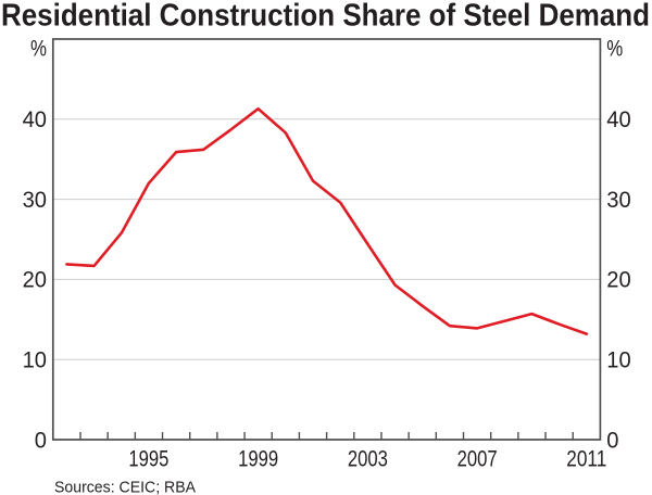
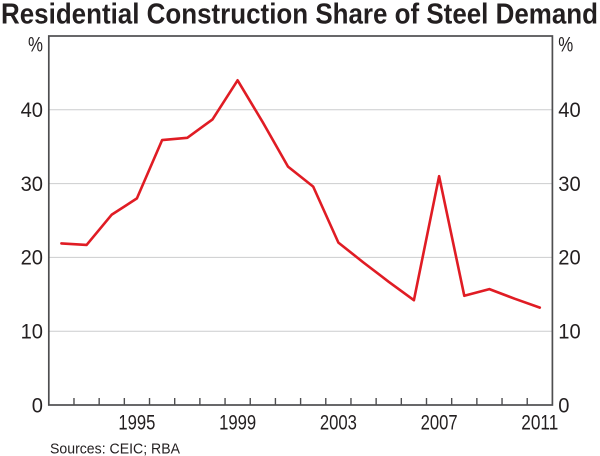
1995: 32 -> 28
1999: 41 -> 44
2003: 24 -> 22
2007: 14 -> 31
